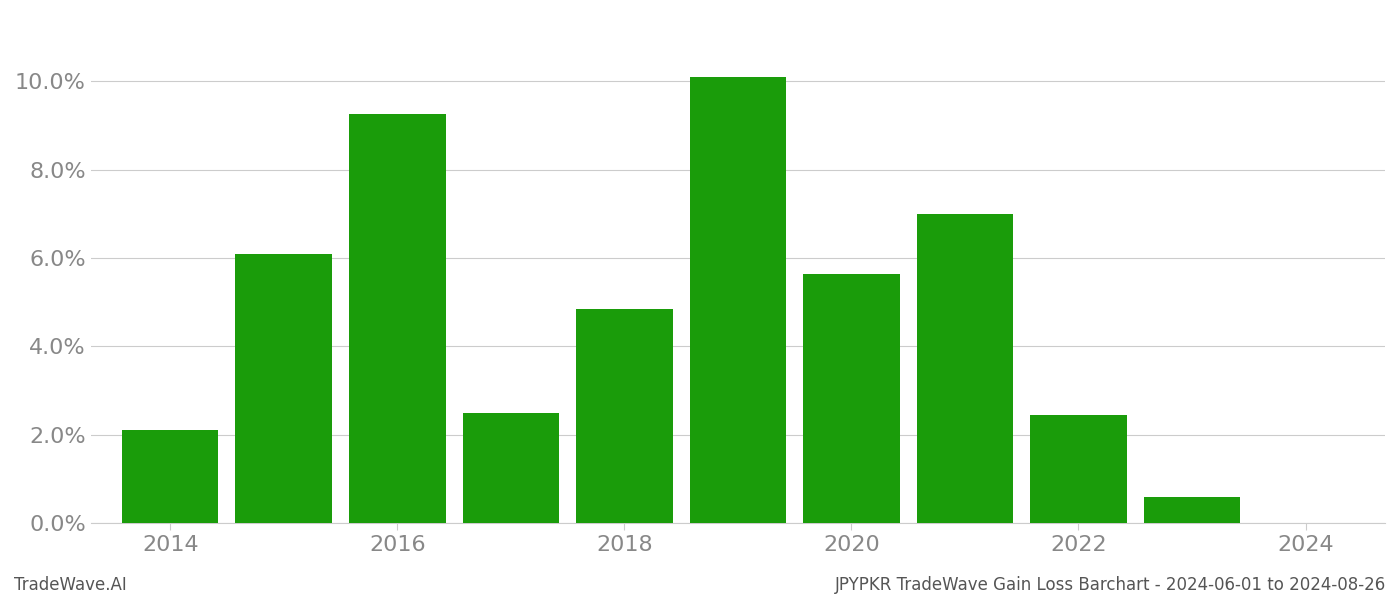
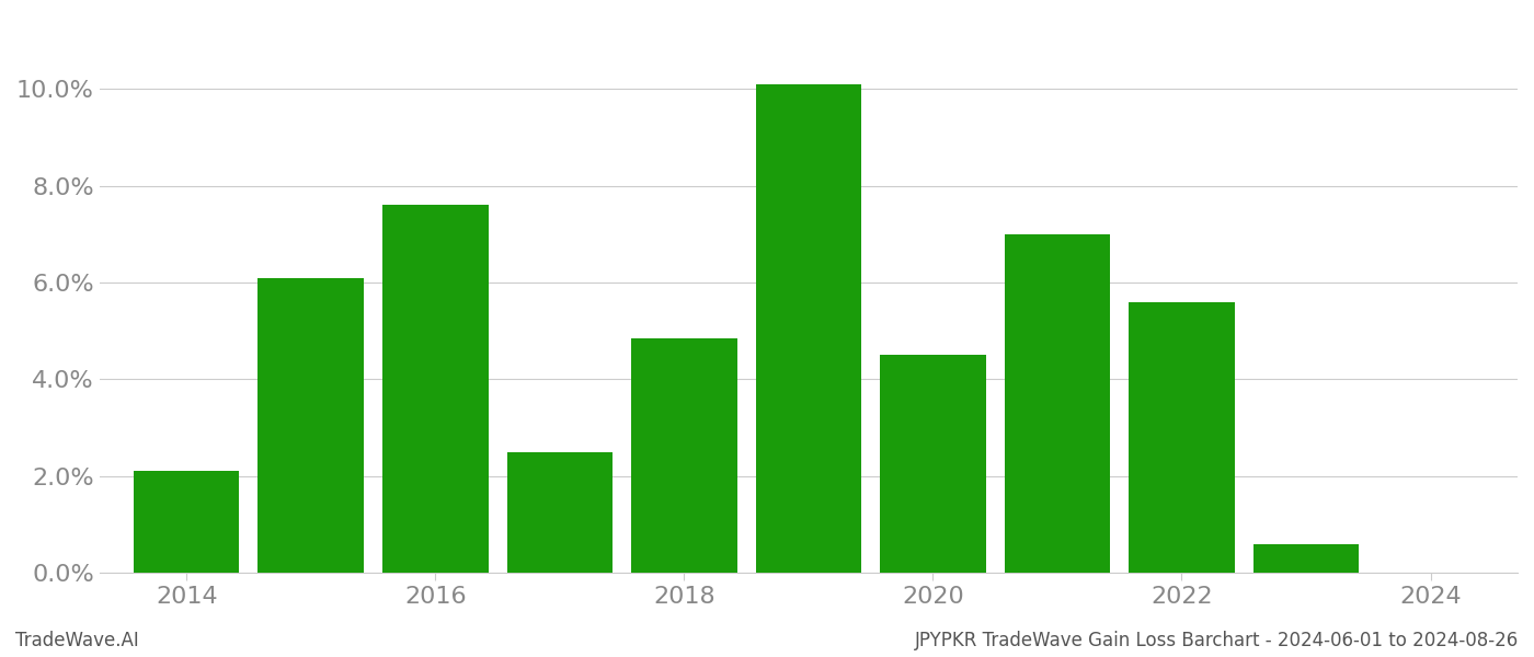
2016: 9.25% -> 7.60%
2020: 5.65% -> 4.50%
2022: 2.45% -> 5.60%
